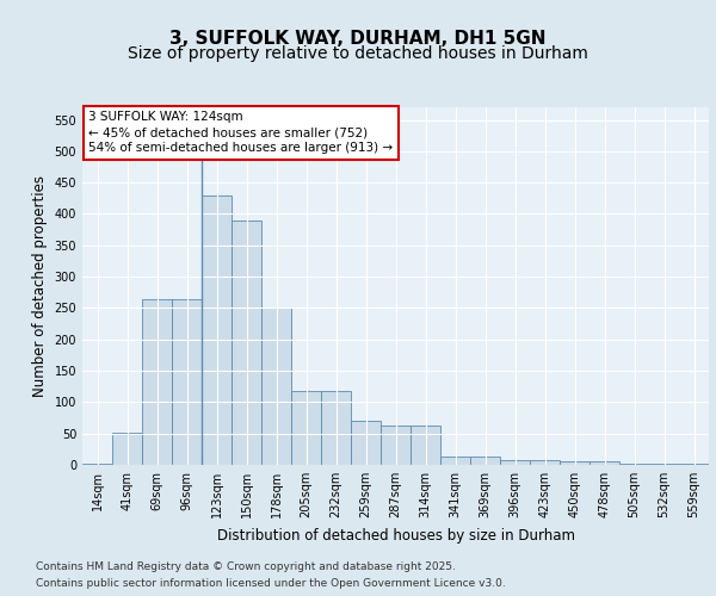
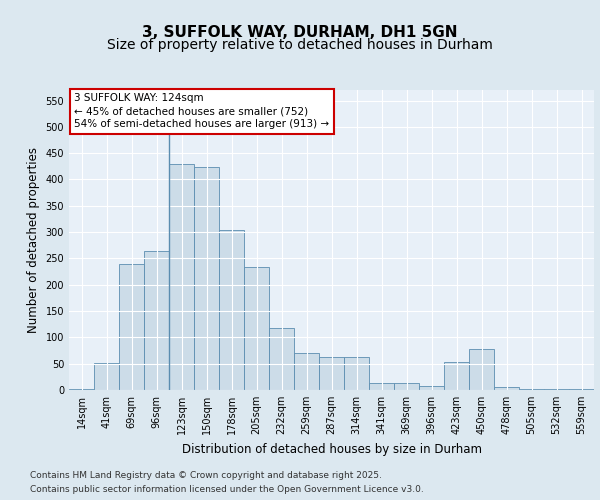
69sqm: 265 -> 240
150sqm: 390 -> 424
178sqm: 250 -> 304
205sqm: 117 -> 234
423sqm: 7 -> 54
450sqm: 6 -> 78
